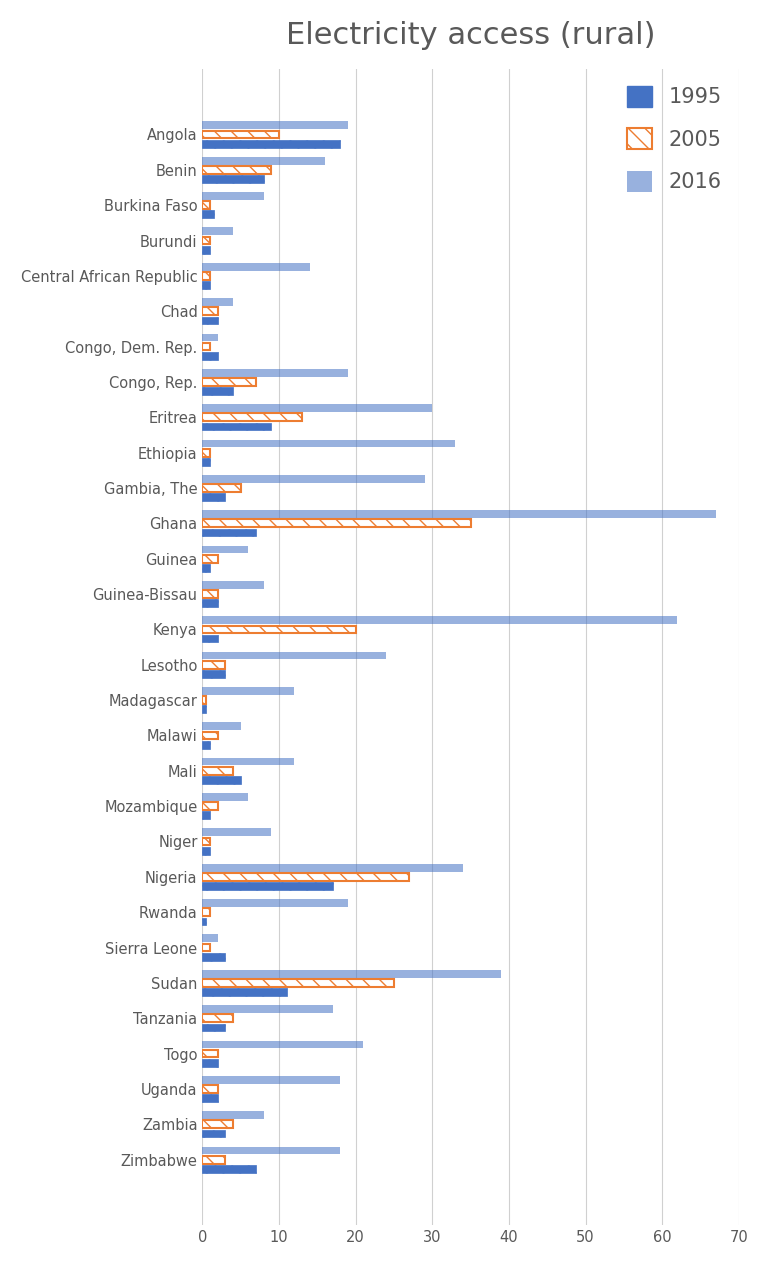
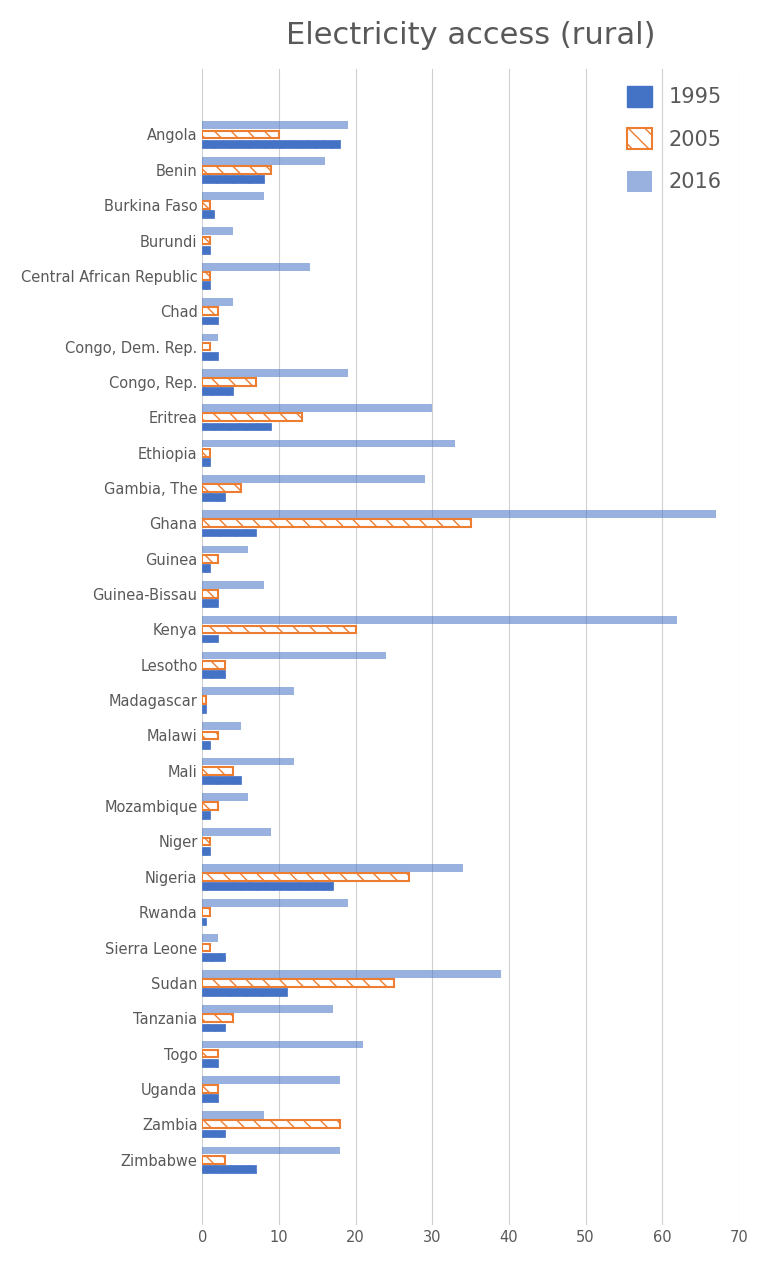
2005/Zambia: 4.0 -> 18.0
